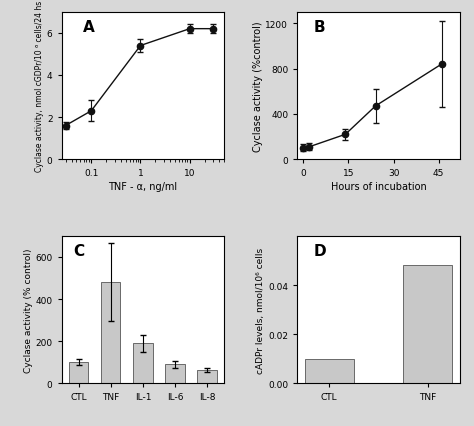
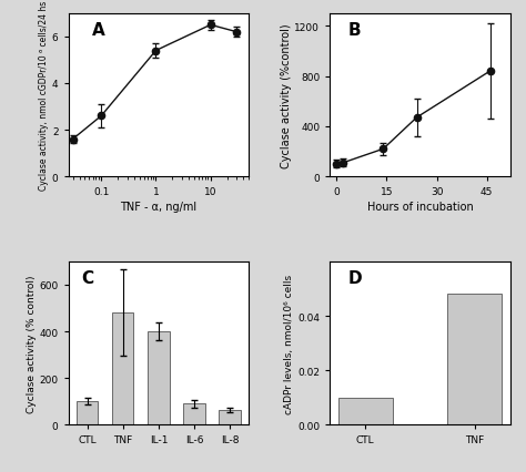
0.1: 2.3 -> 2.6
10: 6.2 -> 6.5
IL-1: 190 -> 400
